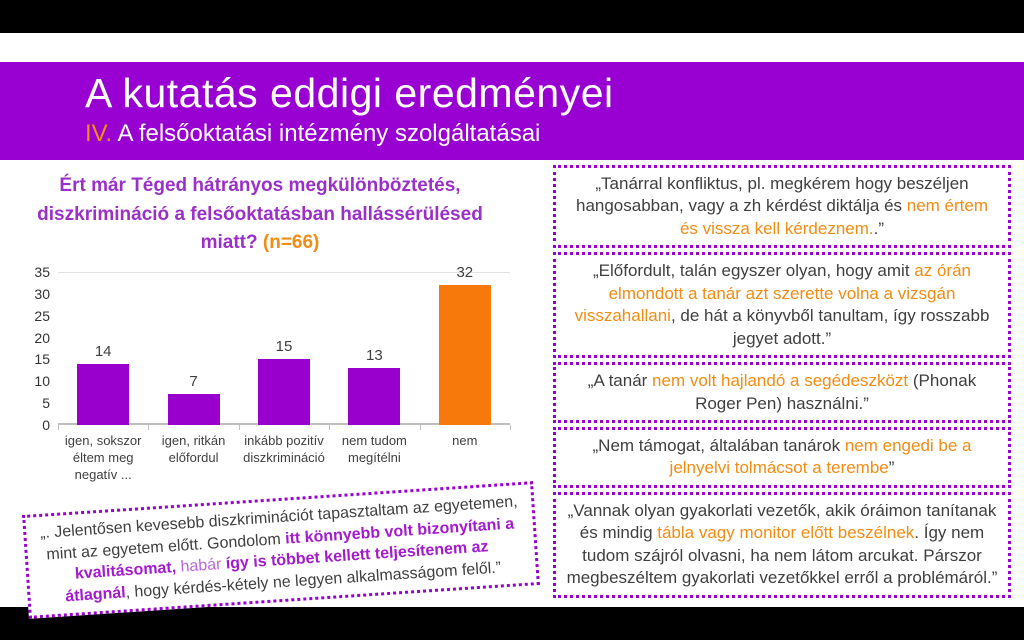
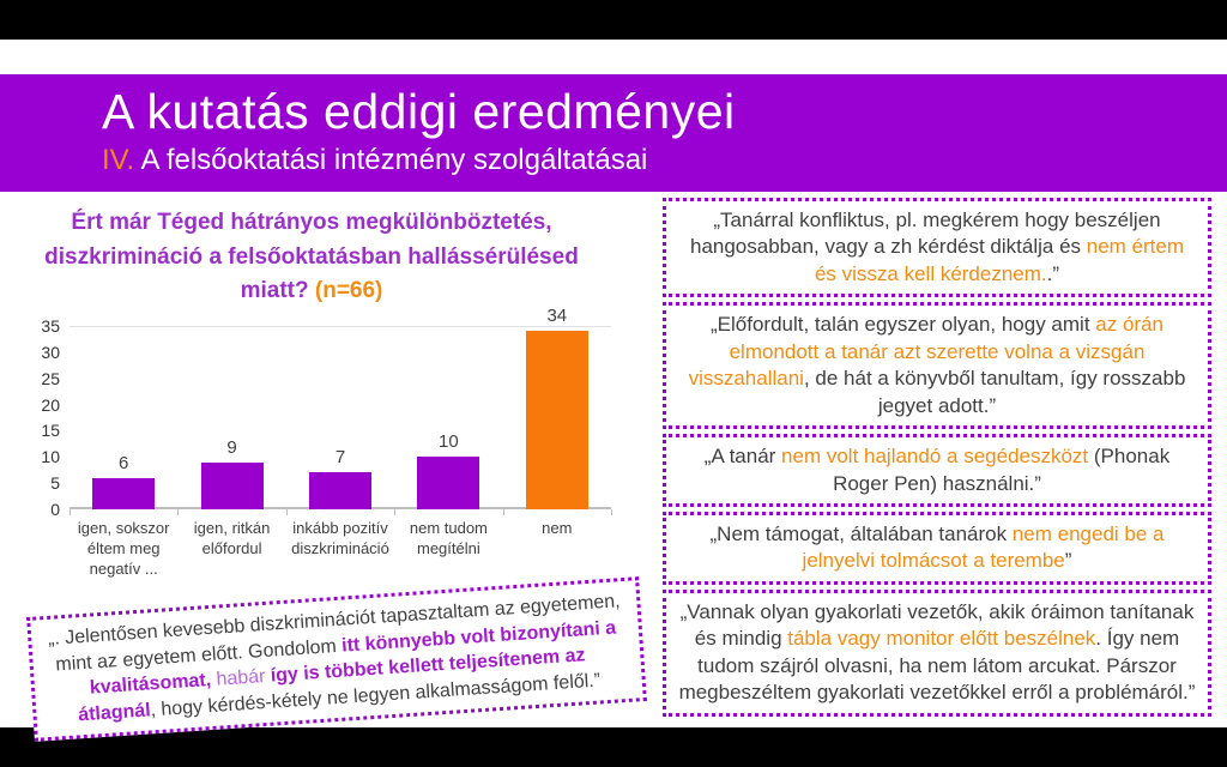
igen, sokszor éltem meg negatív ...: 14 -> 6
igen, ritkán előfordul: 7 -> 9
inkább pozitív diszkrimináció: 15 -> 7
nem tudom megítélni: 13 -> 10
nem: 32 -> 34
